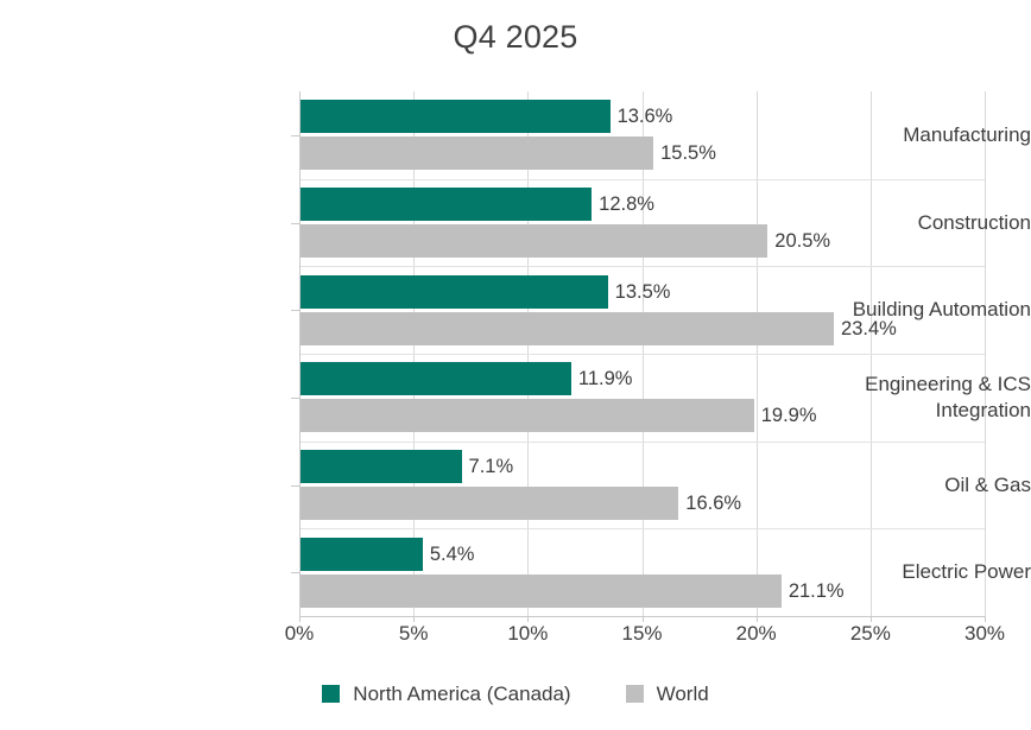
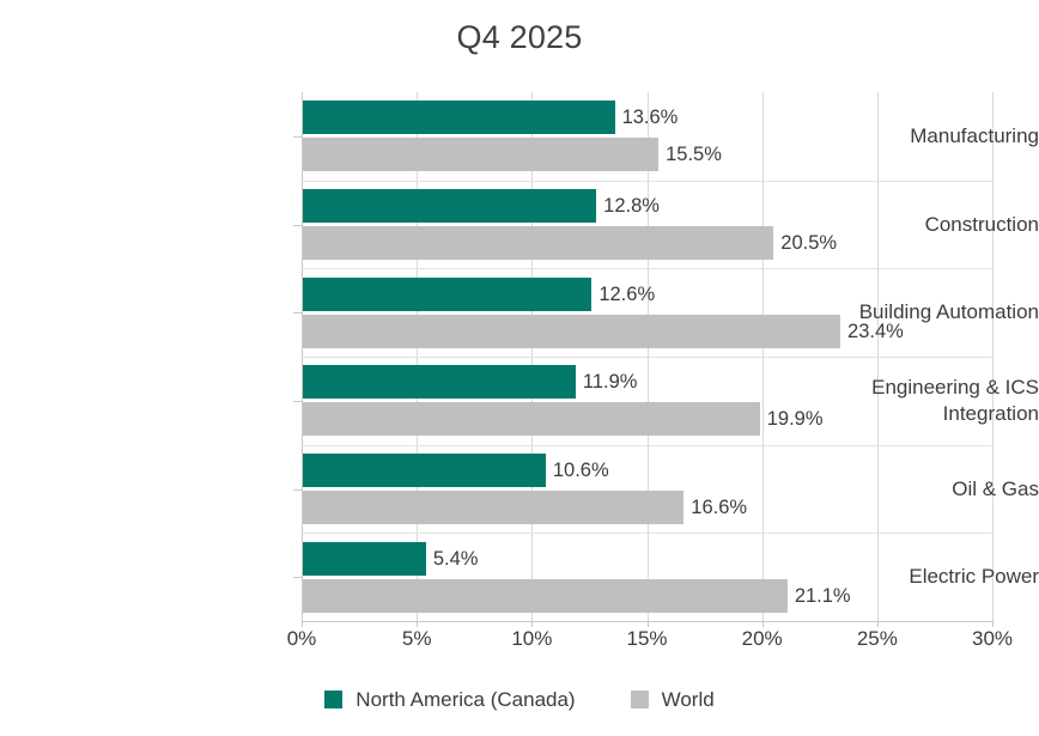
North America (Canada)/Building Automation: 13.5% -> 12.6%
North America (Canada)/Oil & Gas: 7.1% -> 10.6%
